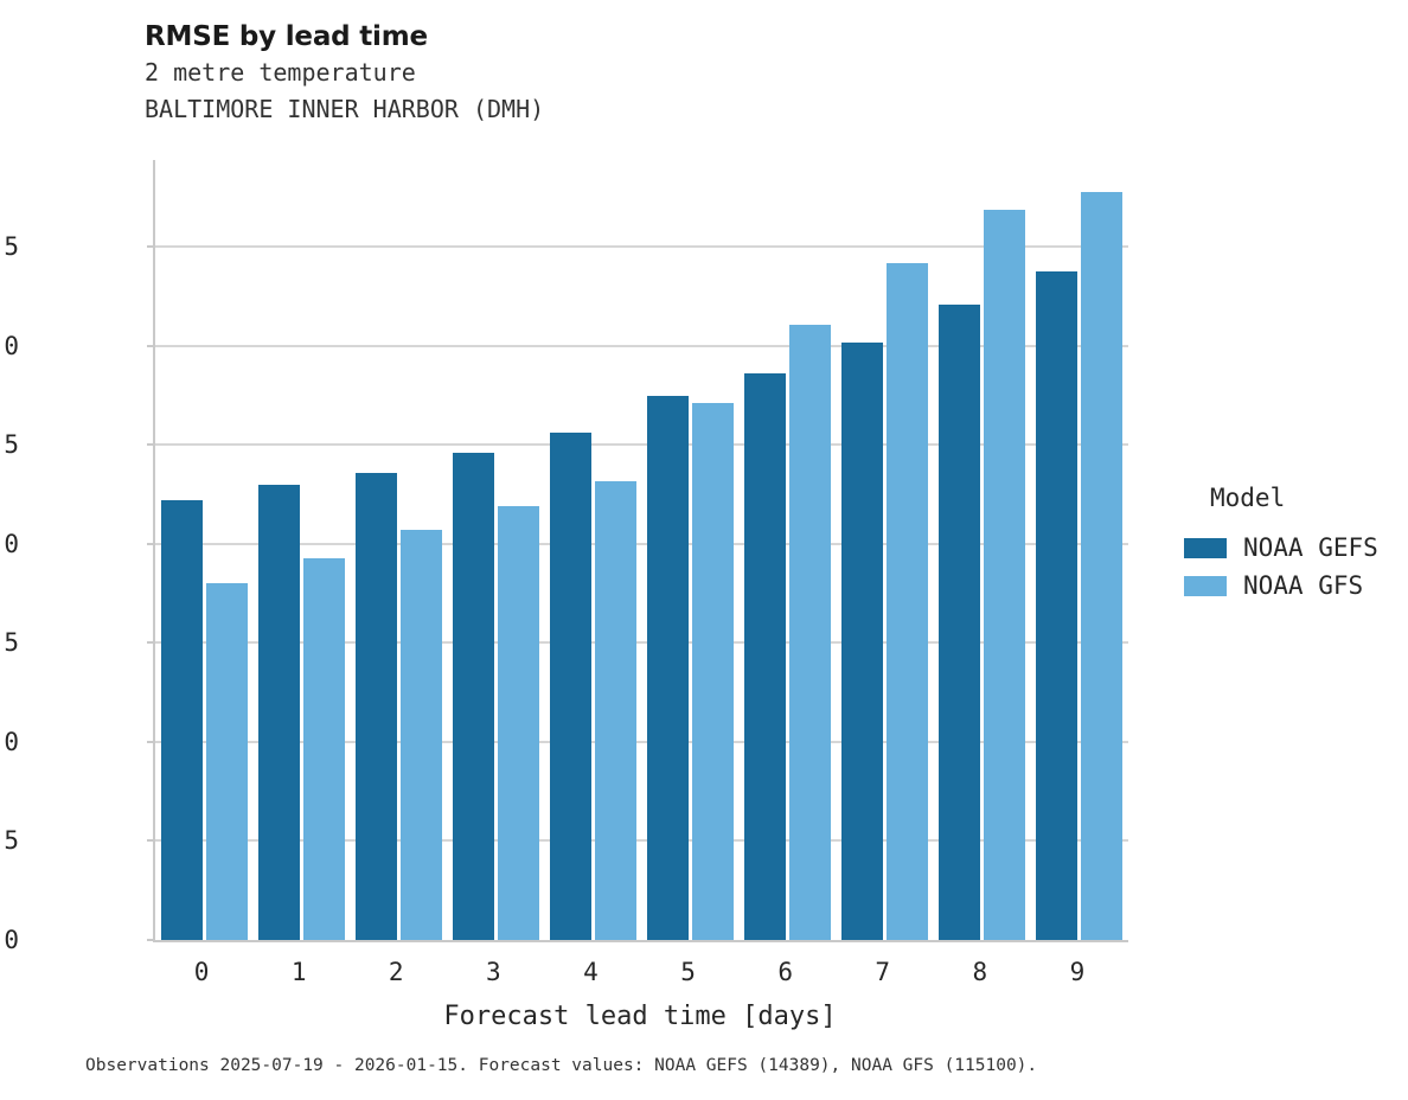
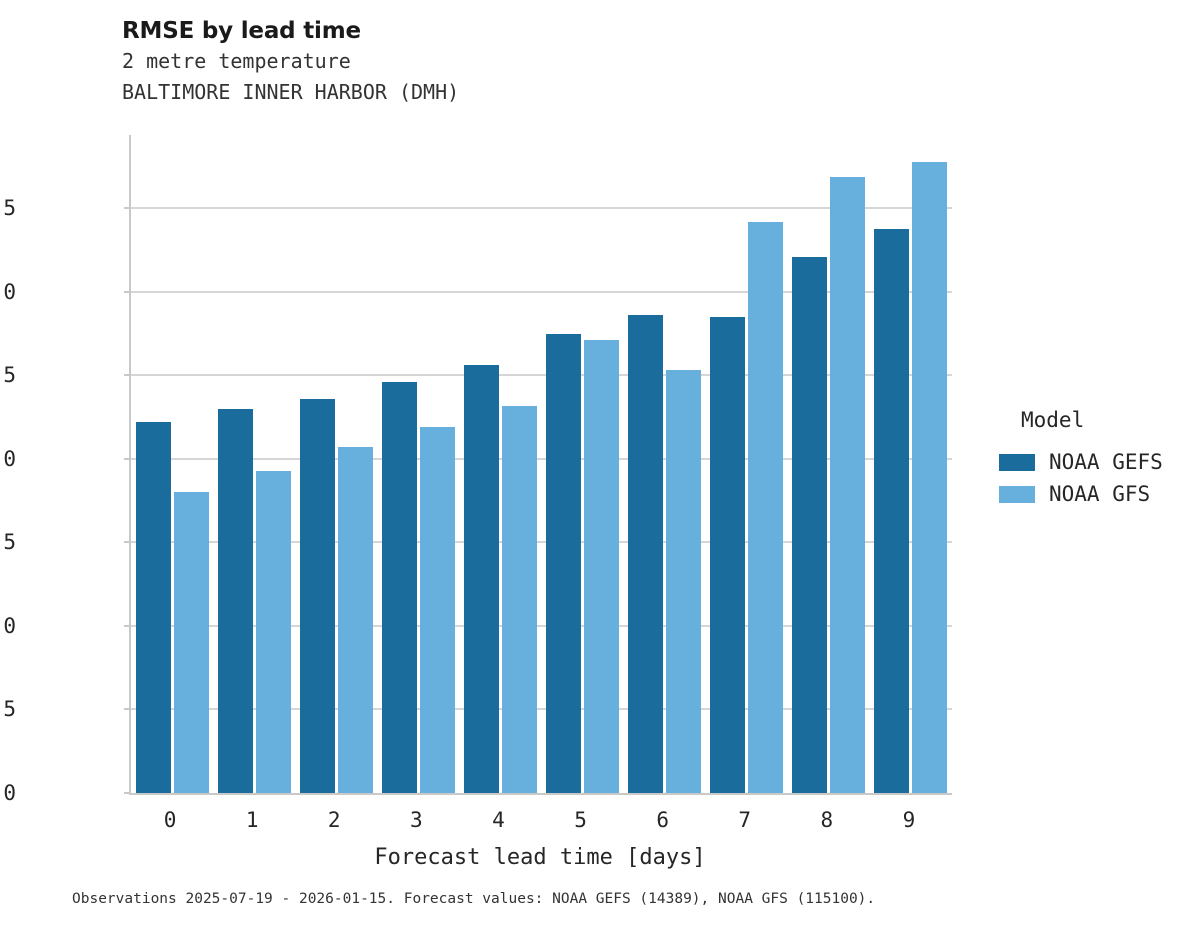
NOAA GFS/6: 3.11 -> 2.53
NOAA GEFS/7: 3.02 -> 2.85
